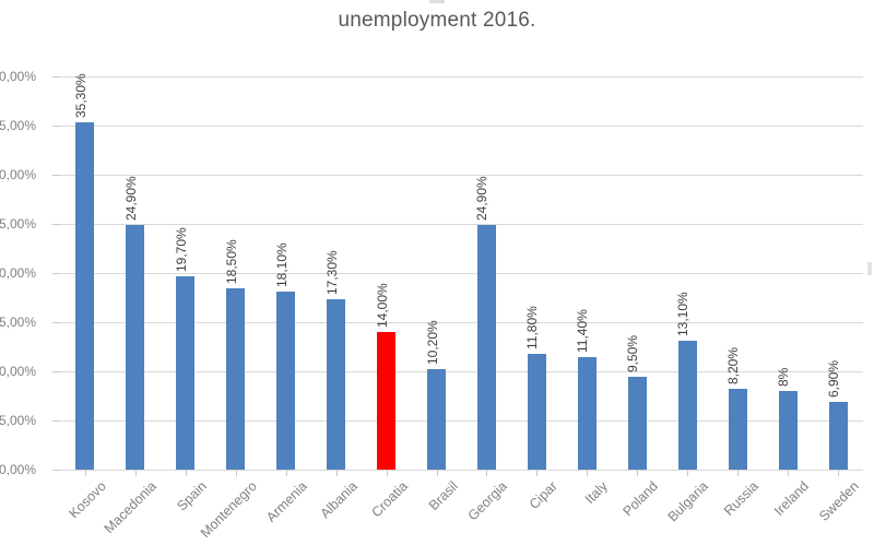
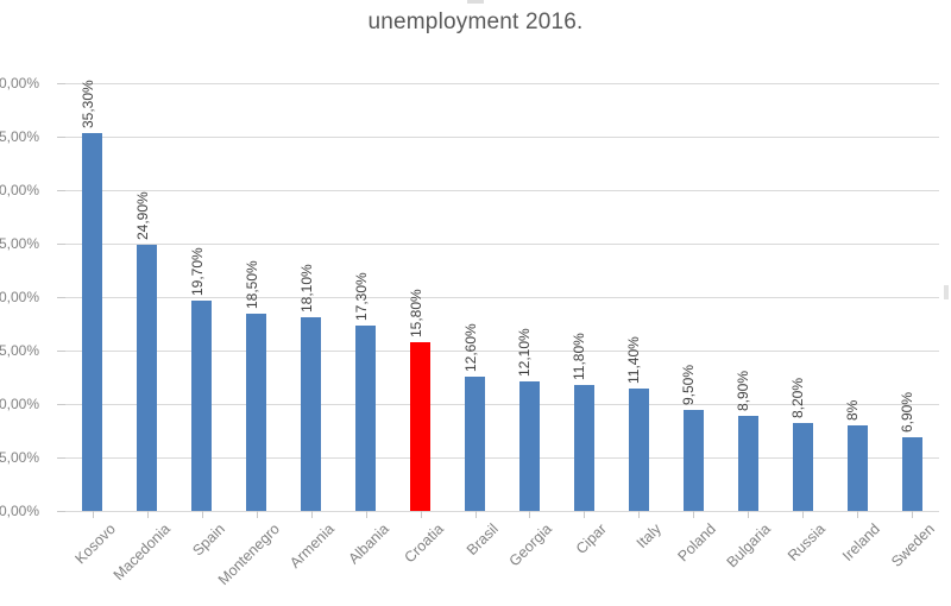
Croatia: 14,00% -> 15,80%
Brasil: 10,20% -> 12,60%
Georgia: 24,90% -> 12,10%
Bulgaria: 13,10% -> 8,90%
